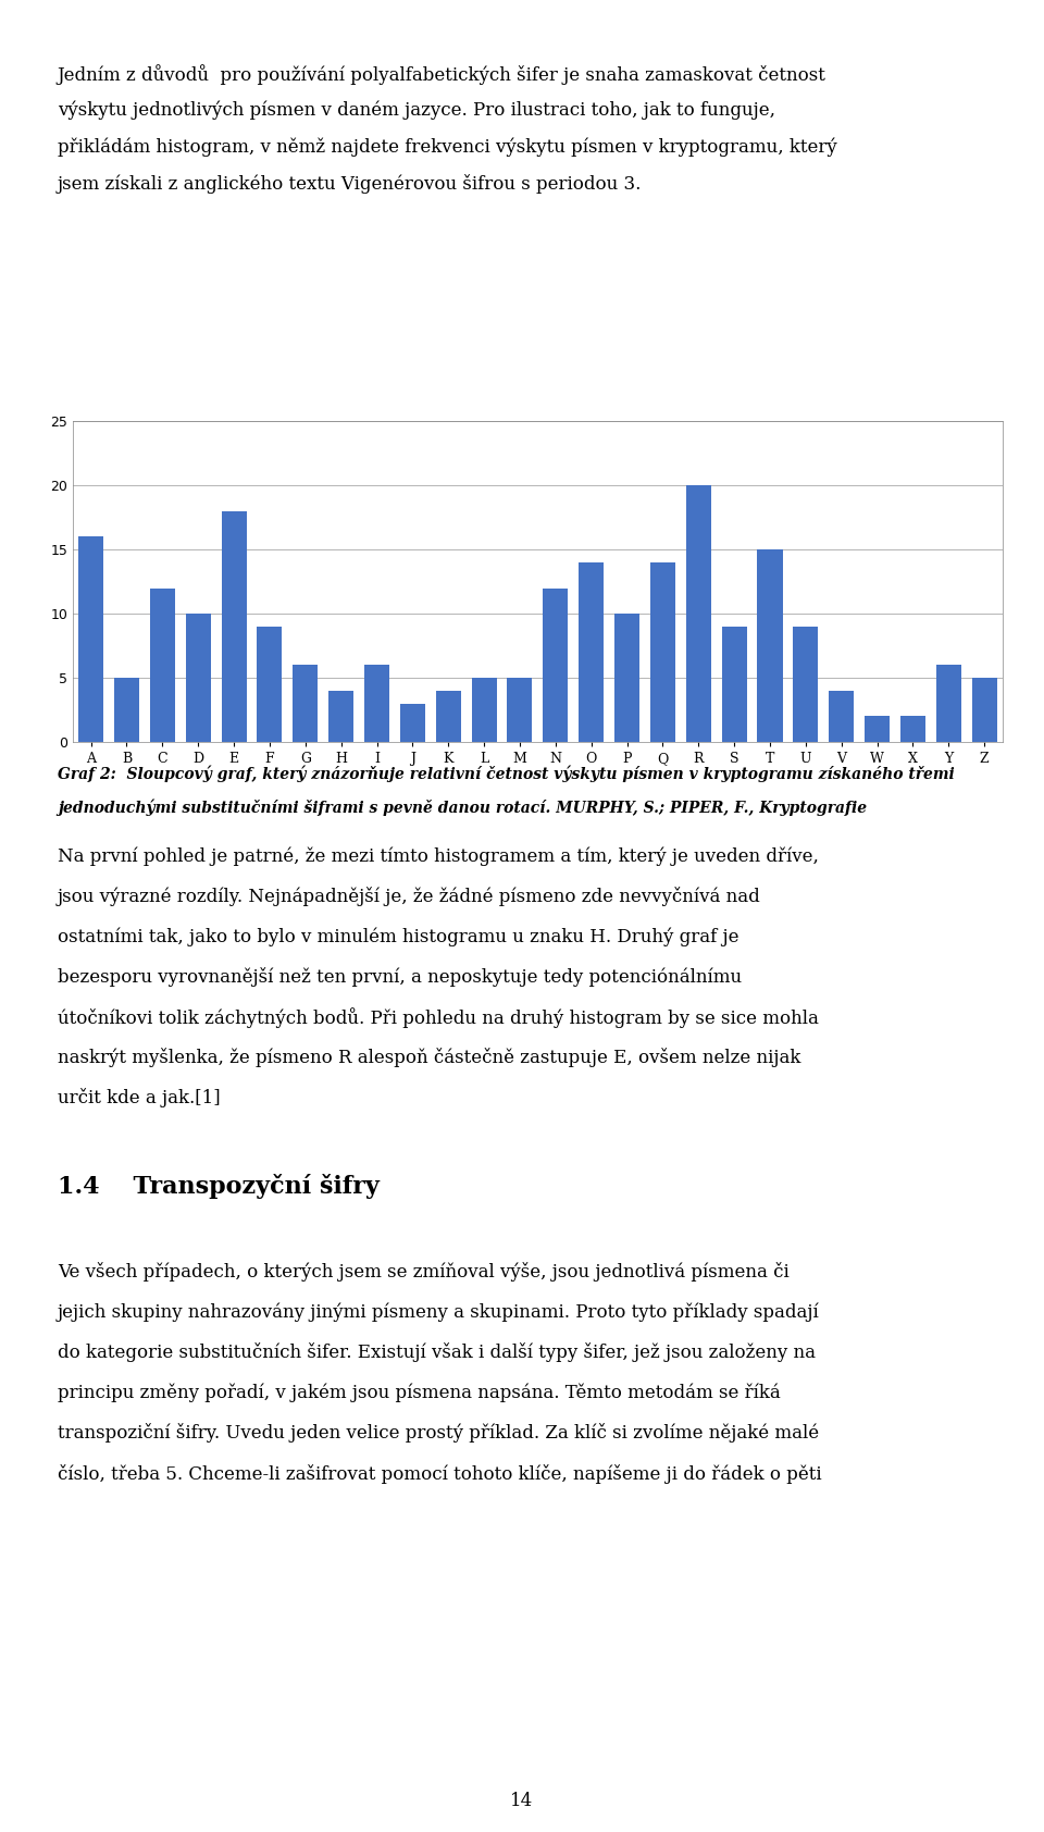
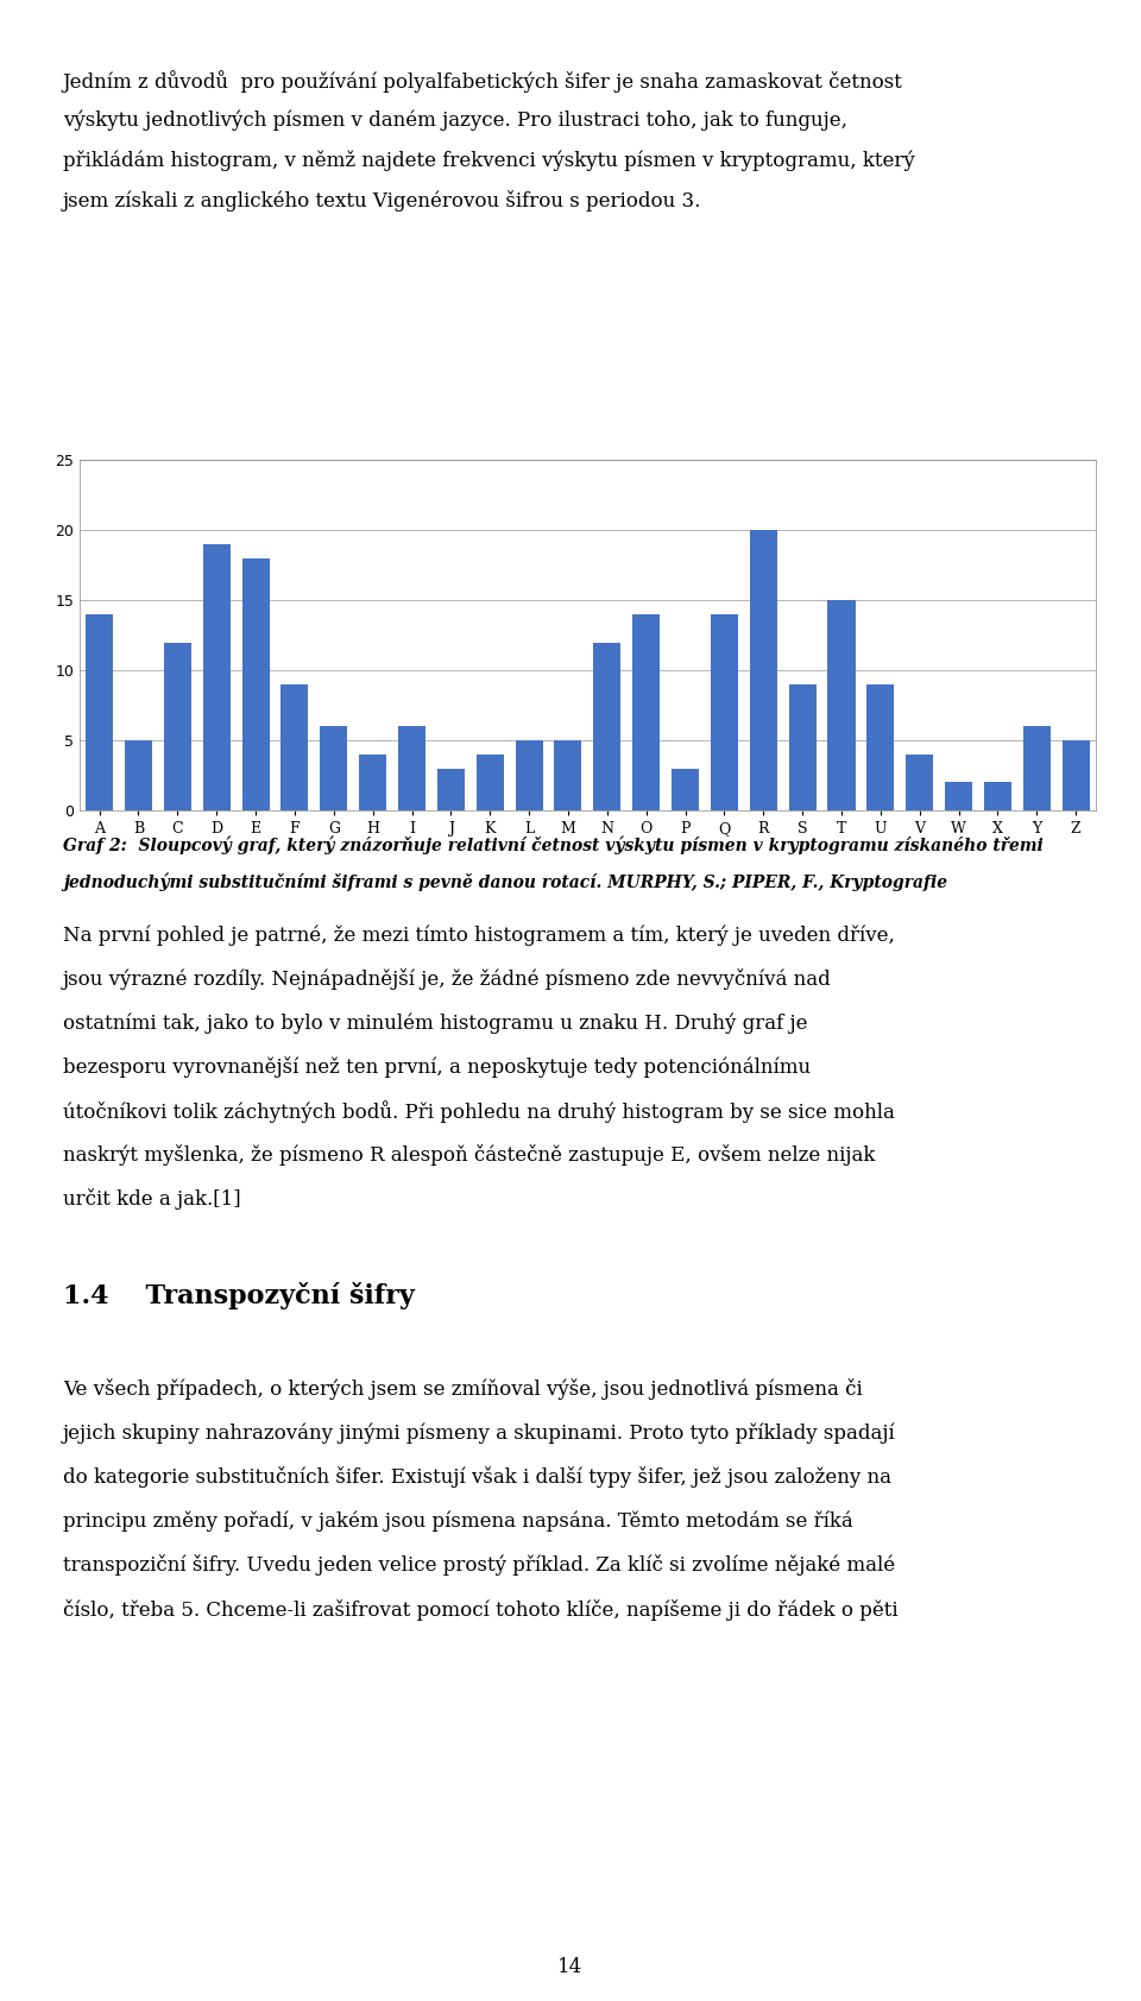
A: 16 -> 14
D: 10 -> 19
P: 10 -> 3
